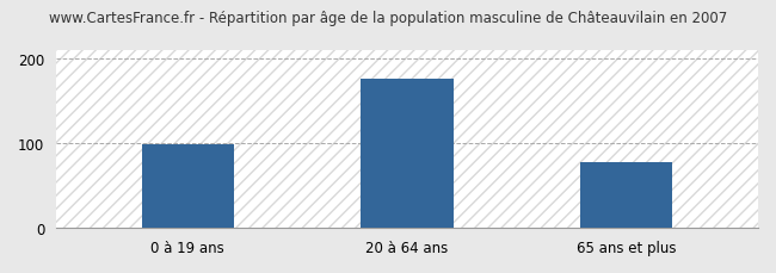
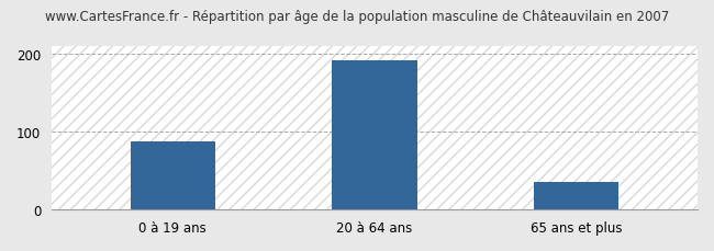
0 à 19 ans: 98 -> 88
20 à 64 ans: 176 -> 191
65 ans et plus: 78 -> 35
